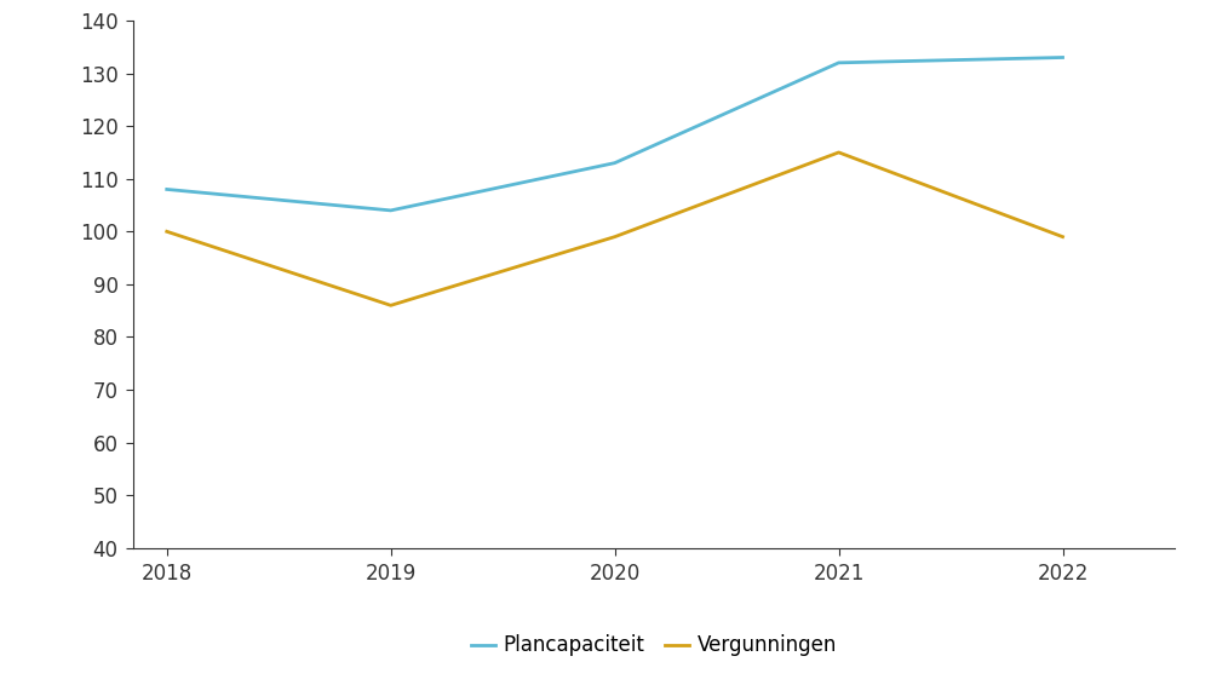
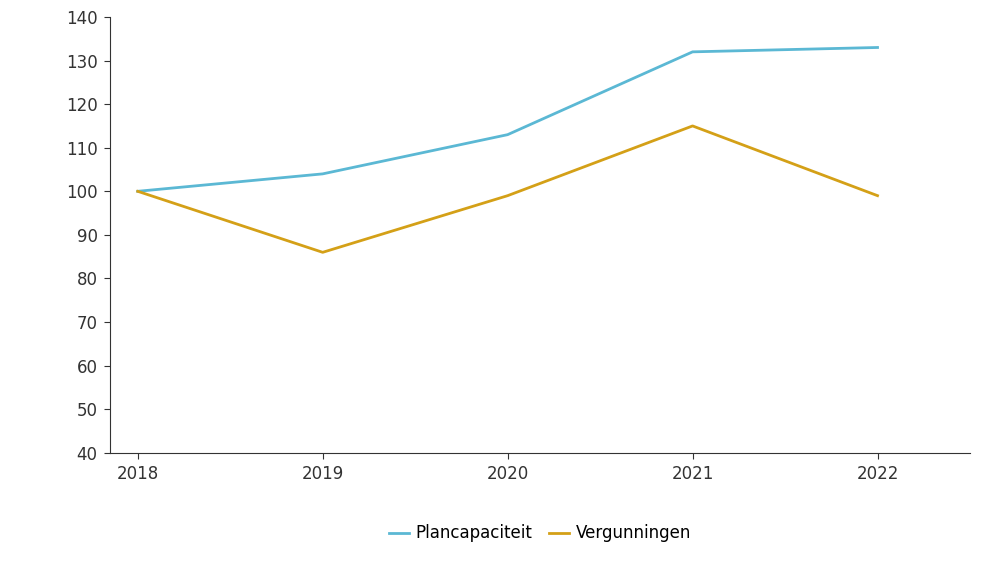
Plancapaciteit/2018: 108 -> 100
